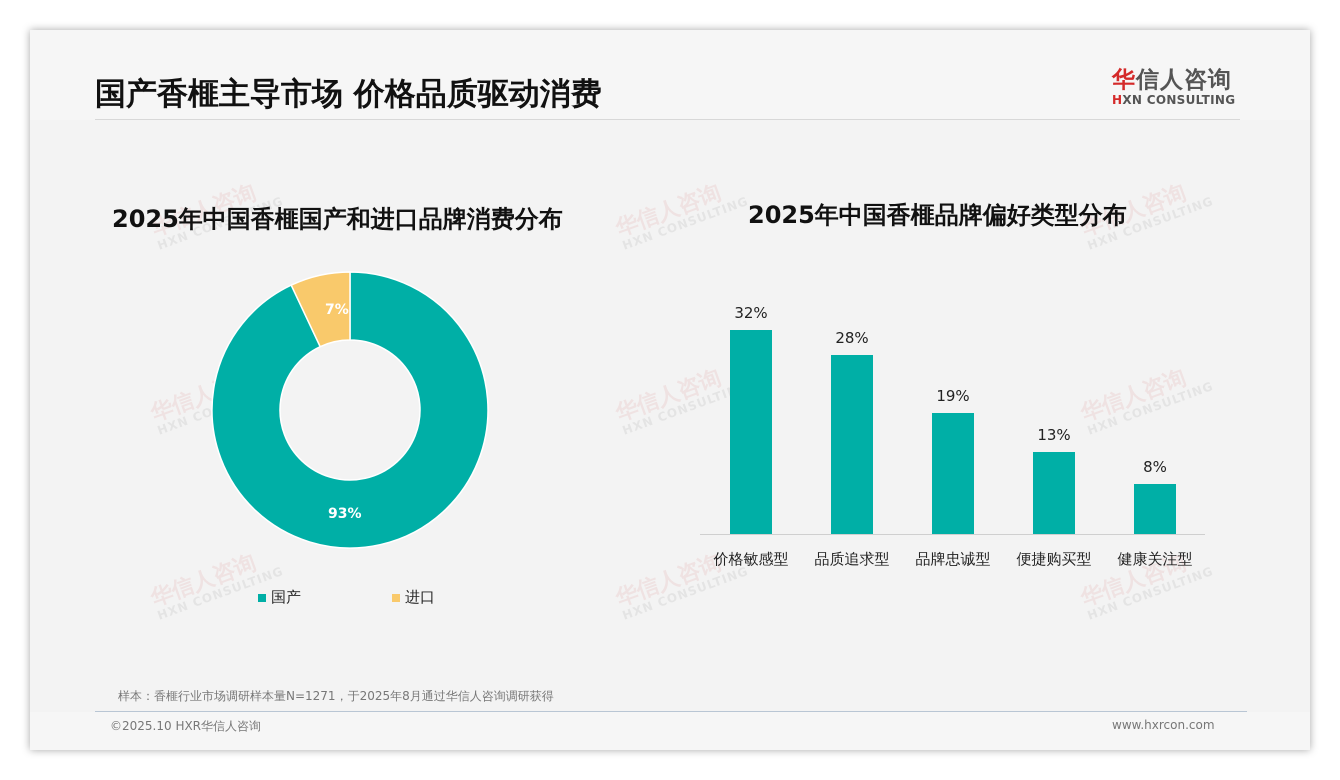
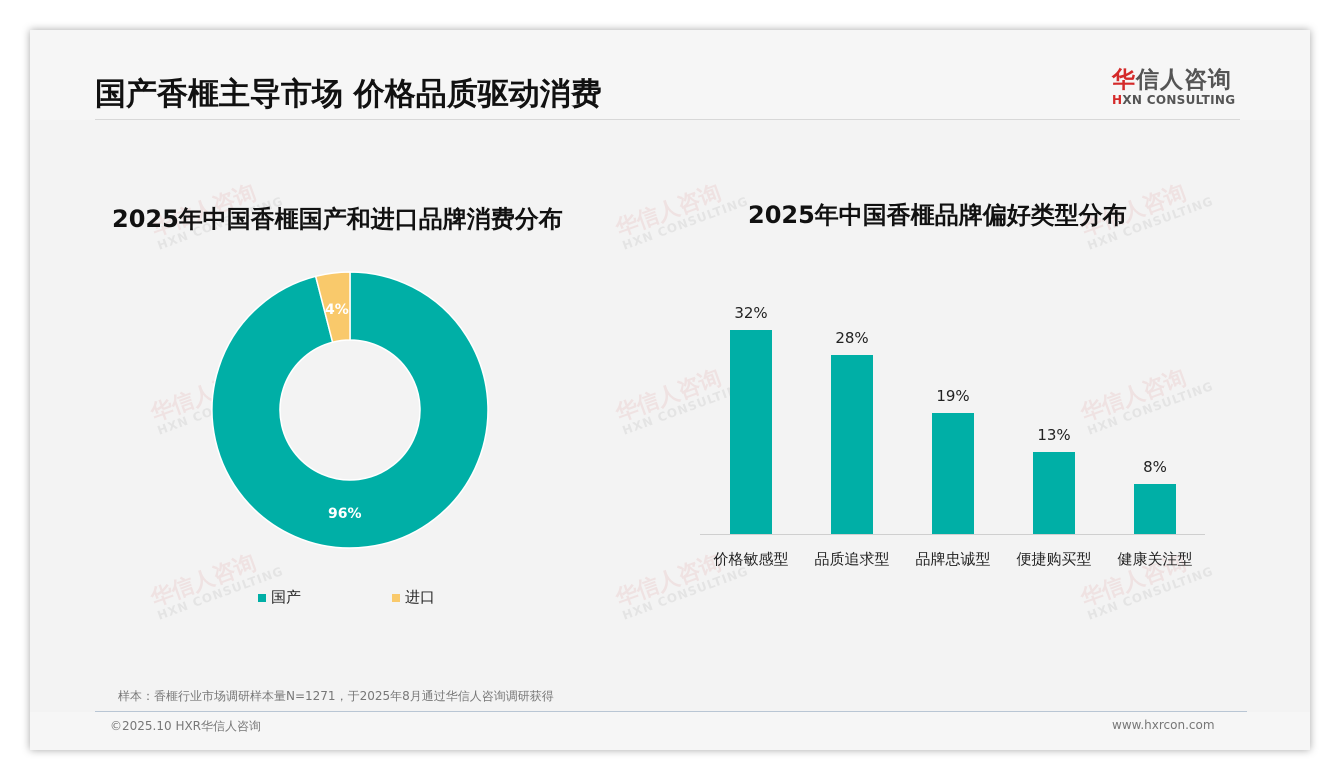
2025年中国香榧国产和进口品牌消费分布/国产: 93% -> 96%
2025年中国香榧国产和进口品牌消费分布/进口: 7% -> 4%
